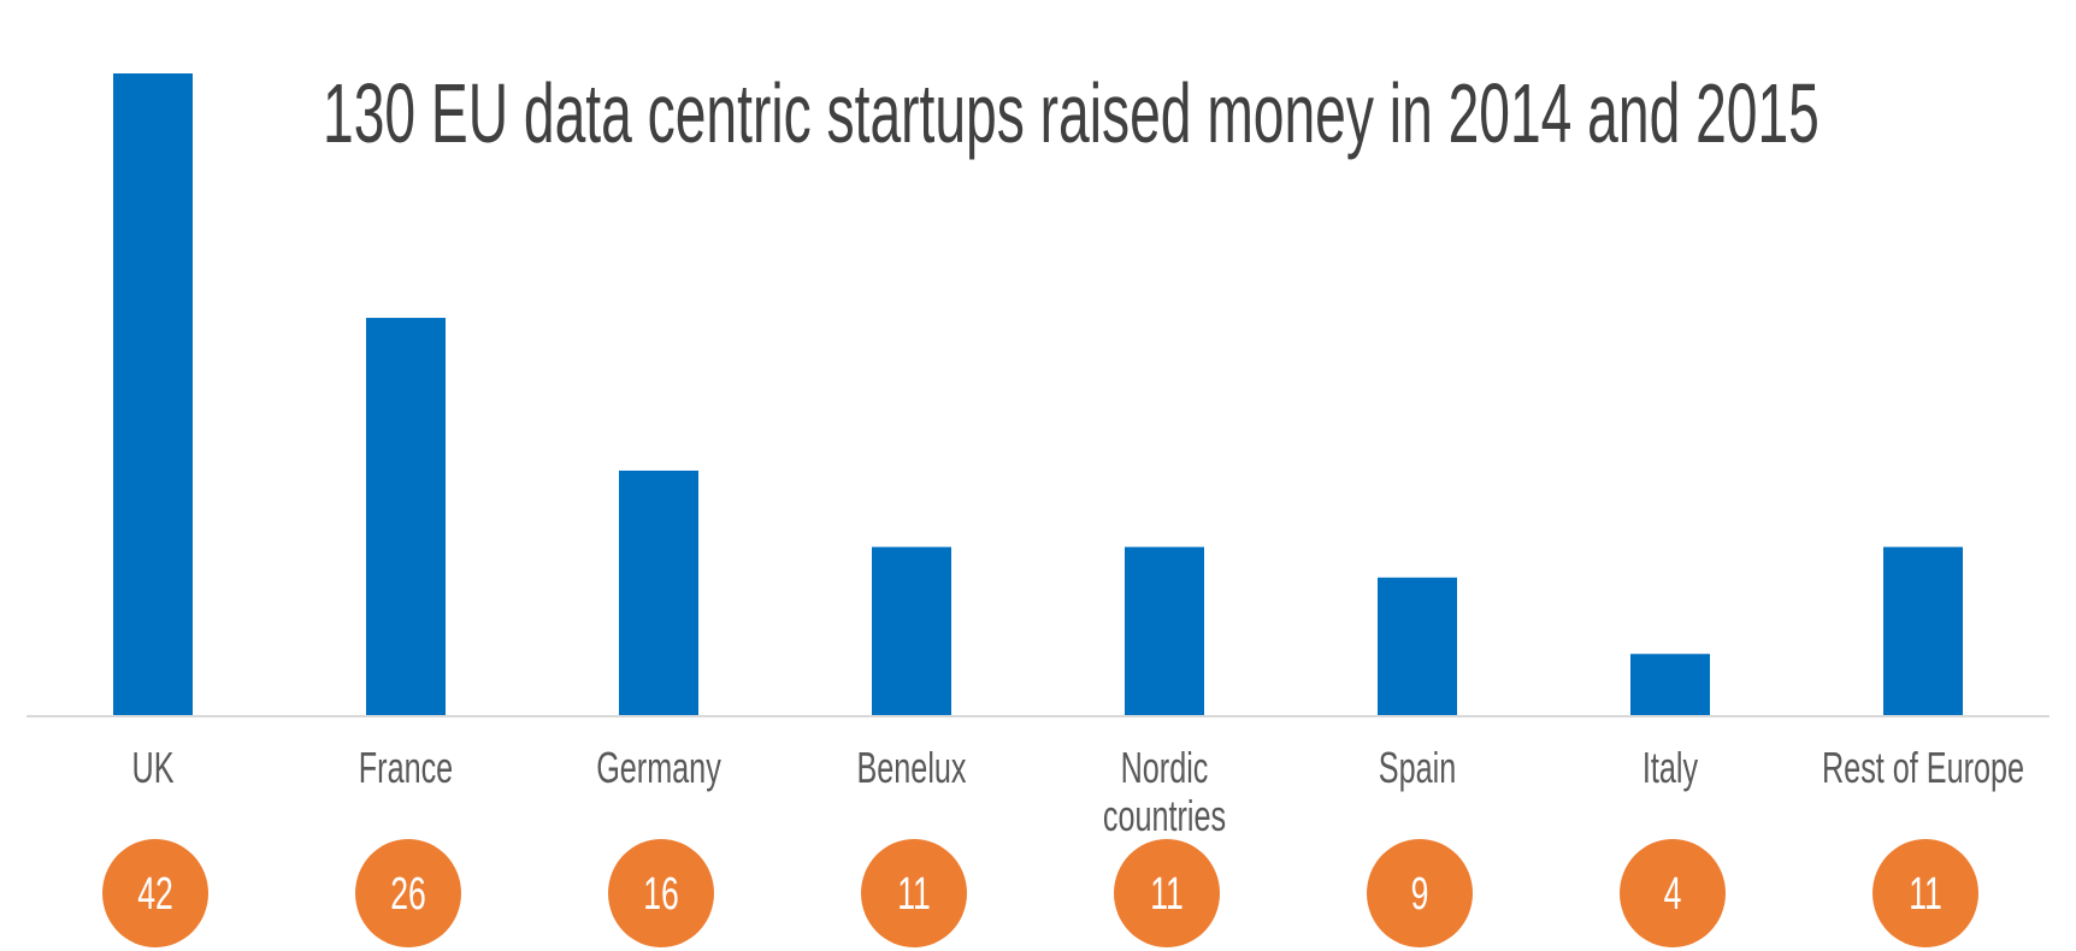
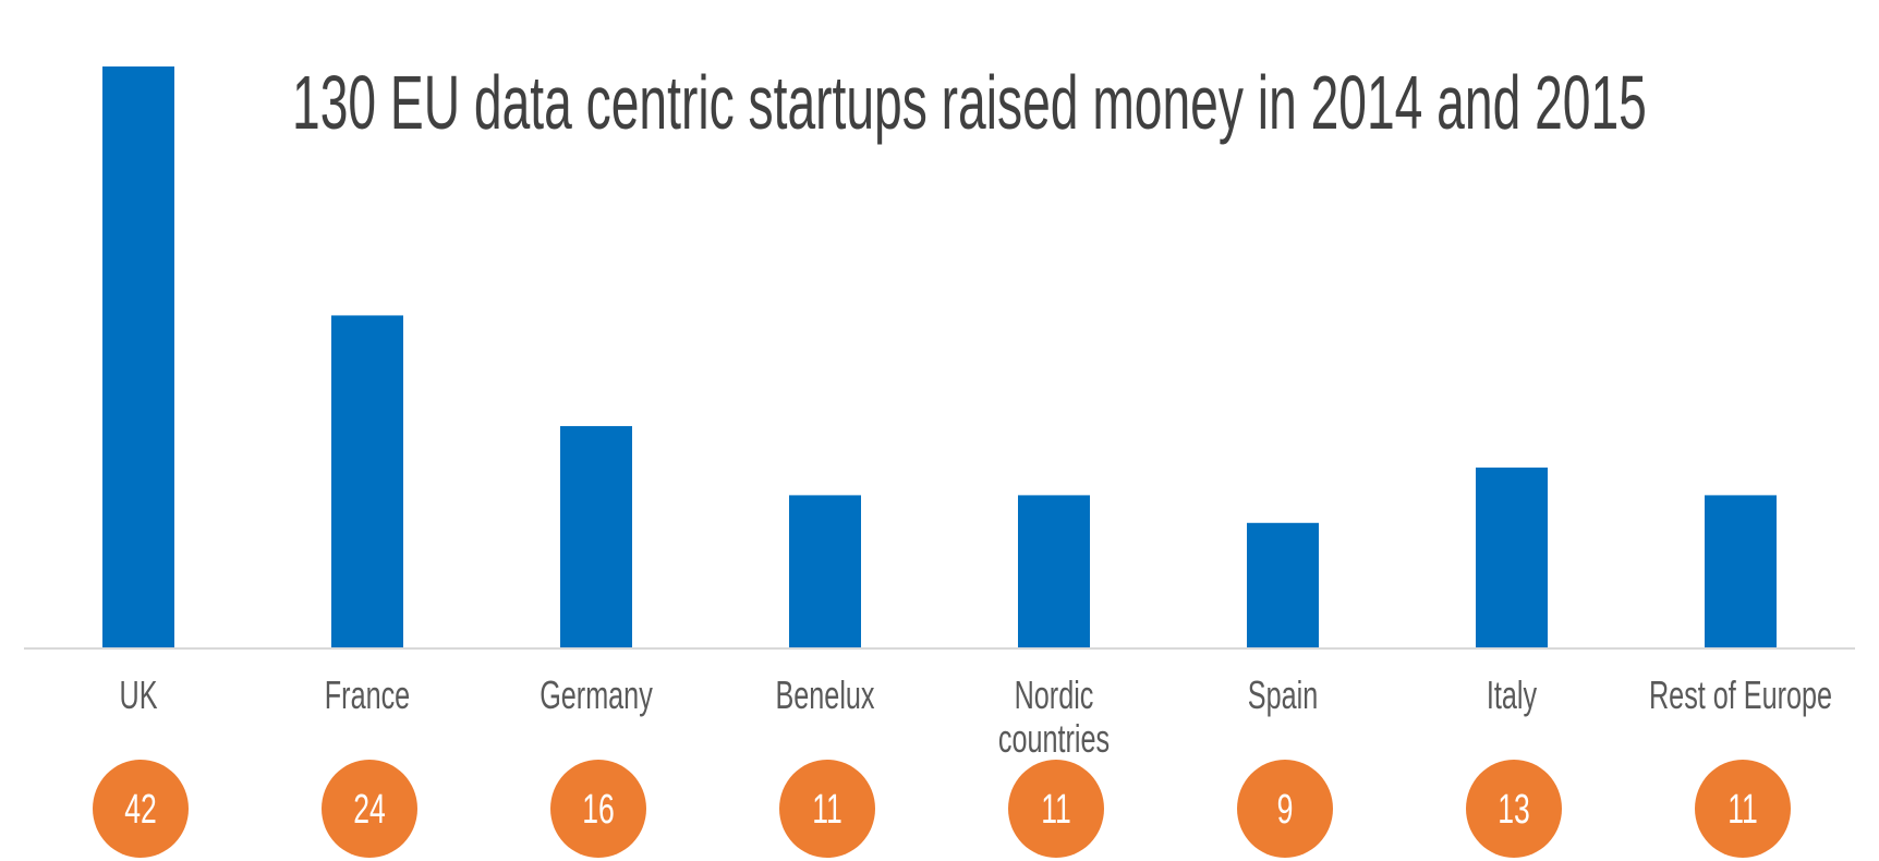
France: 26 -> 24
Italy: 4 -> 13
